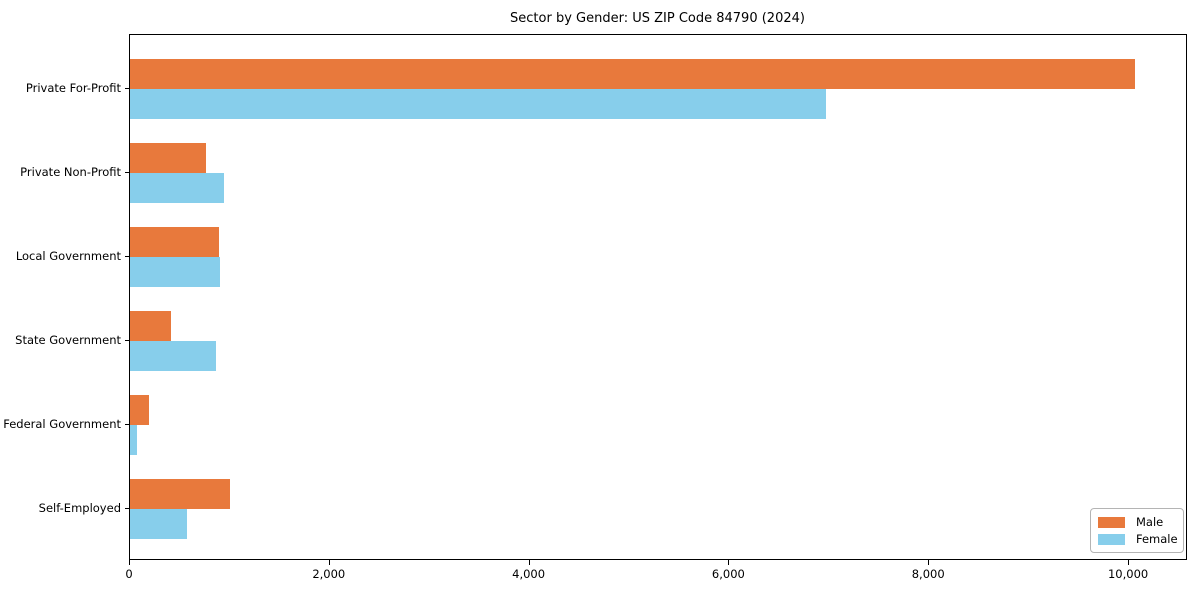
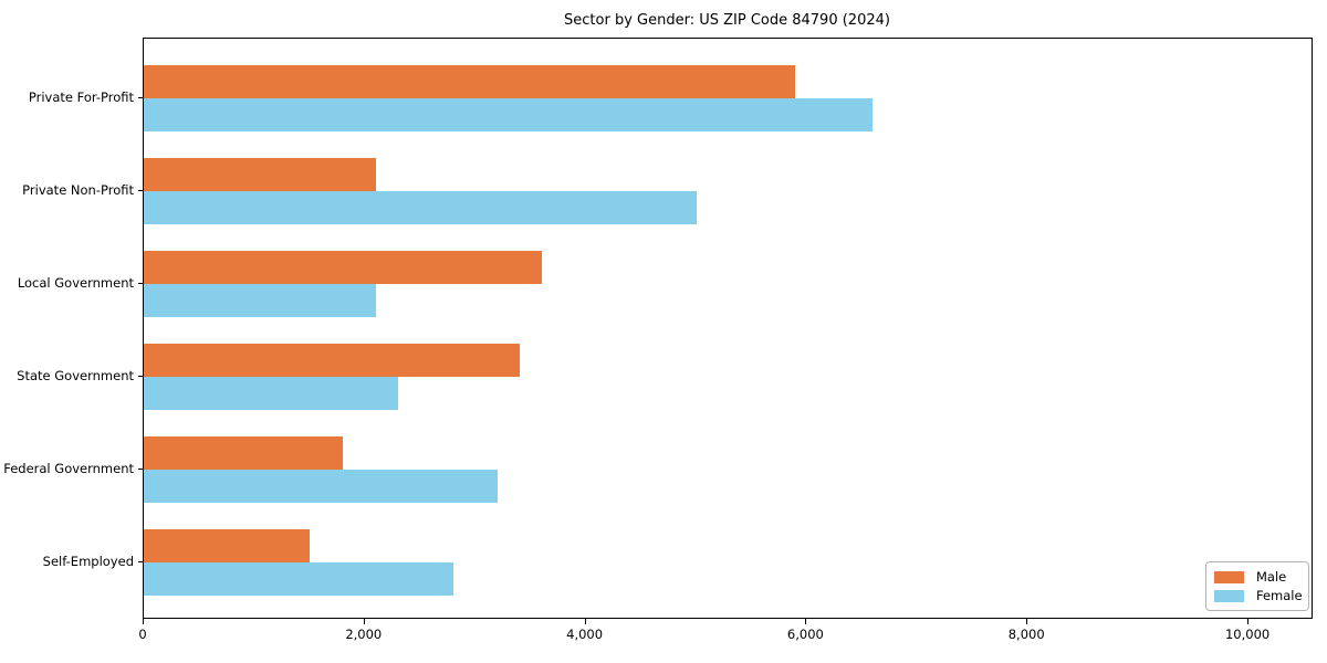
Male/Private For-Profit: 10100 -> 5900
Female/Private For-Profit: 7000 -> 6600
Male/Private Non-Profit: 800 -> 2100
Female/Private Non-Profit: 900 -> 5000
Male/Local Government: 900 -> 3600
Female/Local Government: 900 -> 2100
Male/State Government: 400 -> 3400
Female/State Government: 900 -> 2300
Male/Federal Government: 200 -> 1800
Female/Federal Government: 100 -> 3200
Male/Self-Employed: 1000 -> 1500
Female/Self-Employed: 600 -> 2800
